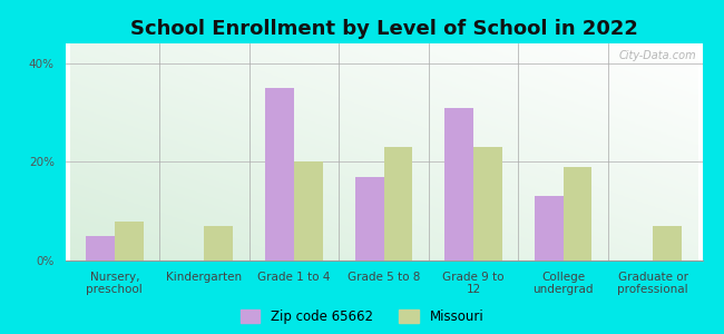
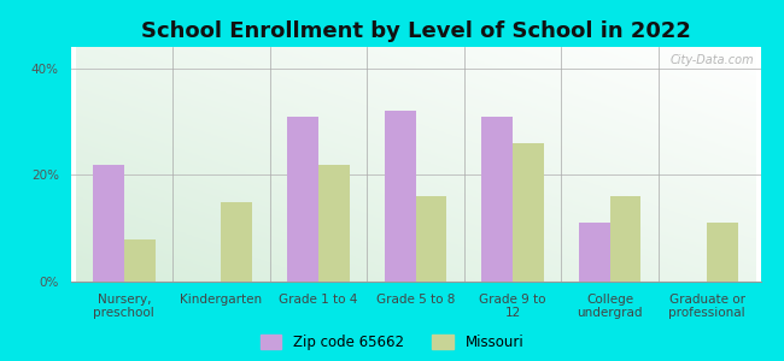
Zip code 65662/Nursery, preschool: 5% -> 22%
Missouri/Kindergarten: 7% -> 15%
Zip code 65662/Grade 1 to 4: 35% -> 31%
Missouri/Grade 1 to 4: 20% -> 22%
Zip code 65662/Grade 5 to 8: 17% -> 32%
Missouri/Grade 5 to 8: 23% -> 16%
Missouri/Grade 9 to 12: 23% -> 26%
Zip code 65662/College undergrad: 13% -> 11%
Missouri/College undergrad: 19% -> 16%
Missouri/Graduate or professional: 7% -> 11%
